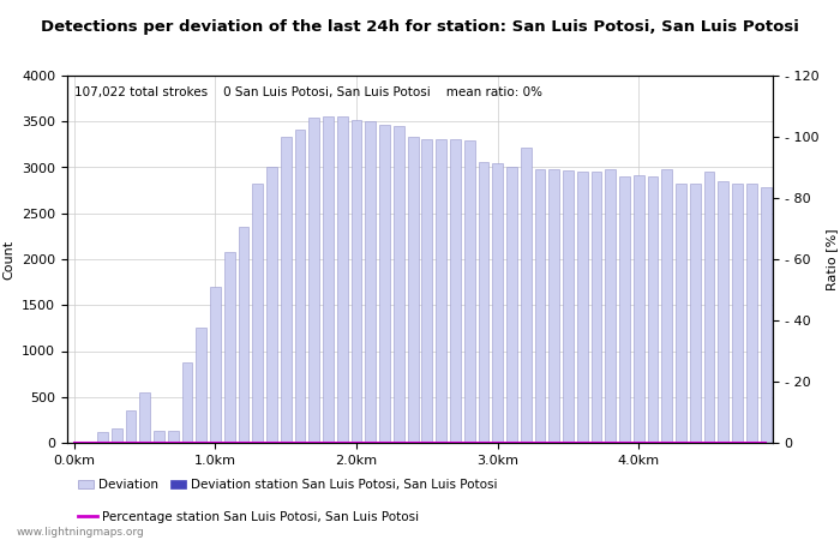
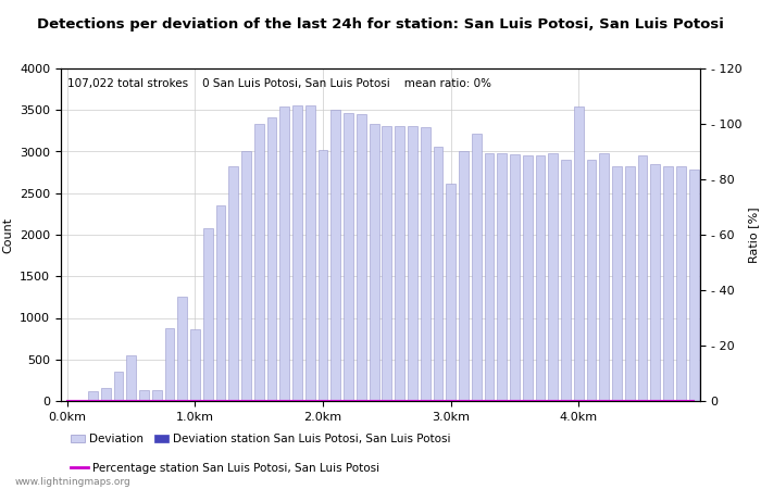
Deviation/1.0km: 1700 -> 860
Deviation/2.0km: 3510 -> 3020
Deviation/3.0km: 3050 -> 2620
Deviation/4.0km: 2920 -> 3540
